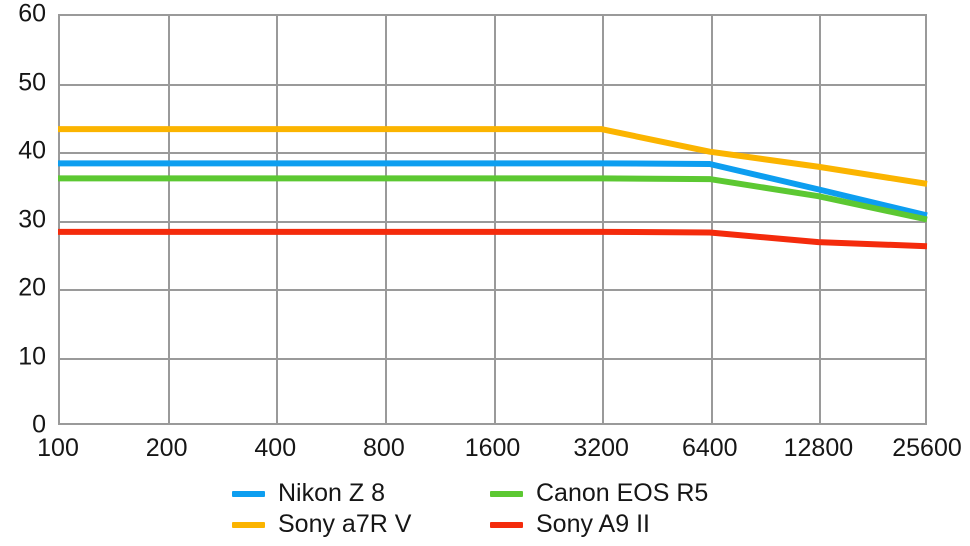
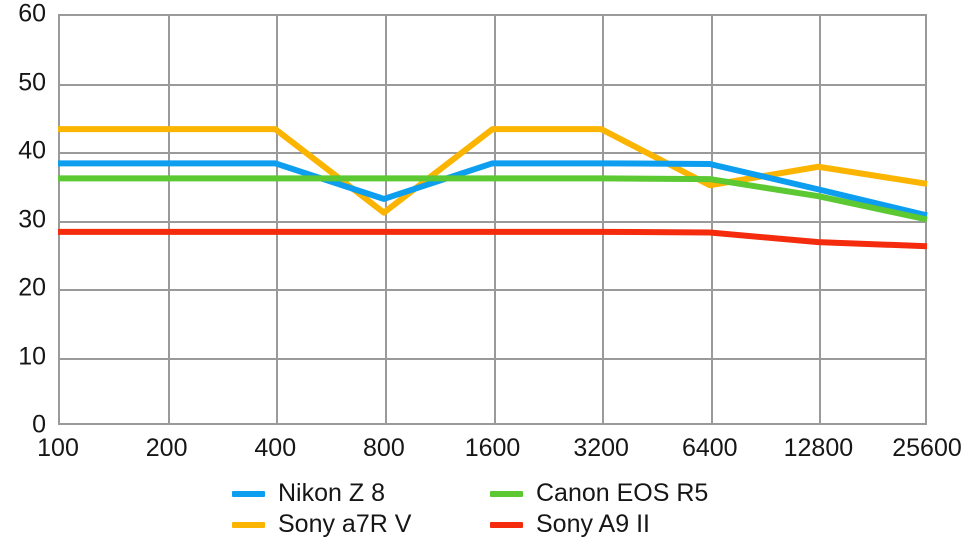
Nikon Z 8/800: 38 -> 33
Sony a7R V/800: 43 -> 31
Sony a7R V/6400: 40 -> 35
